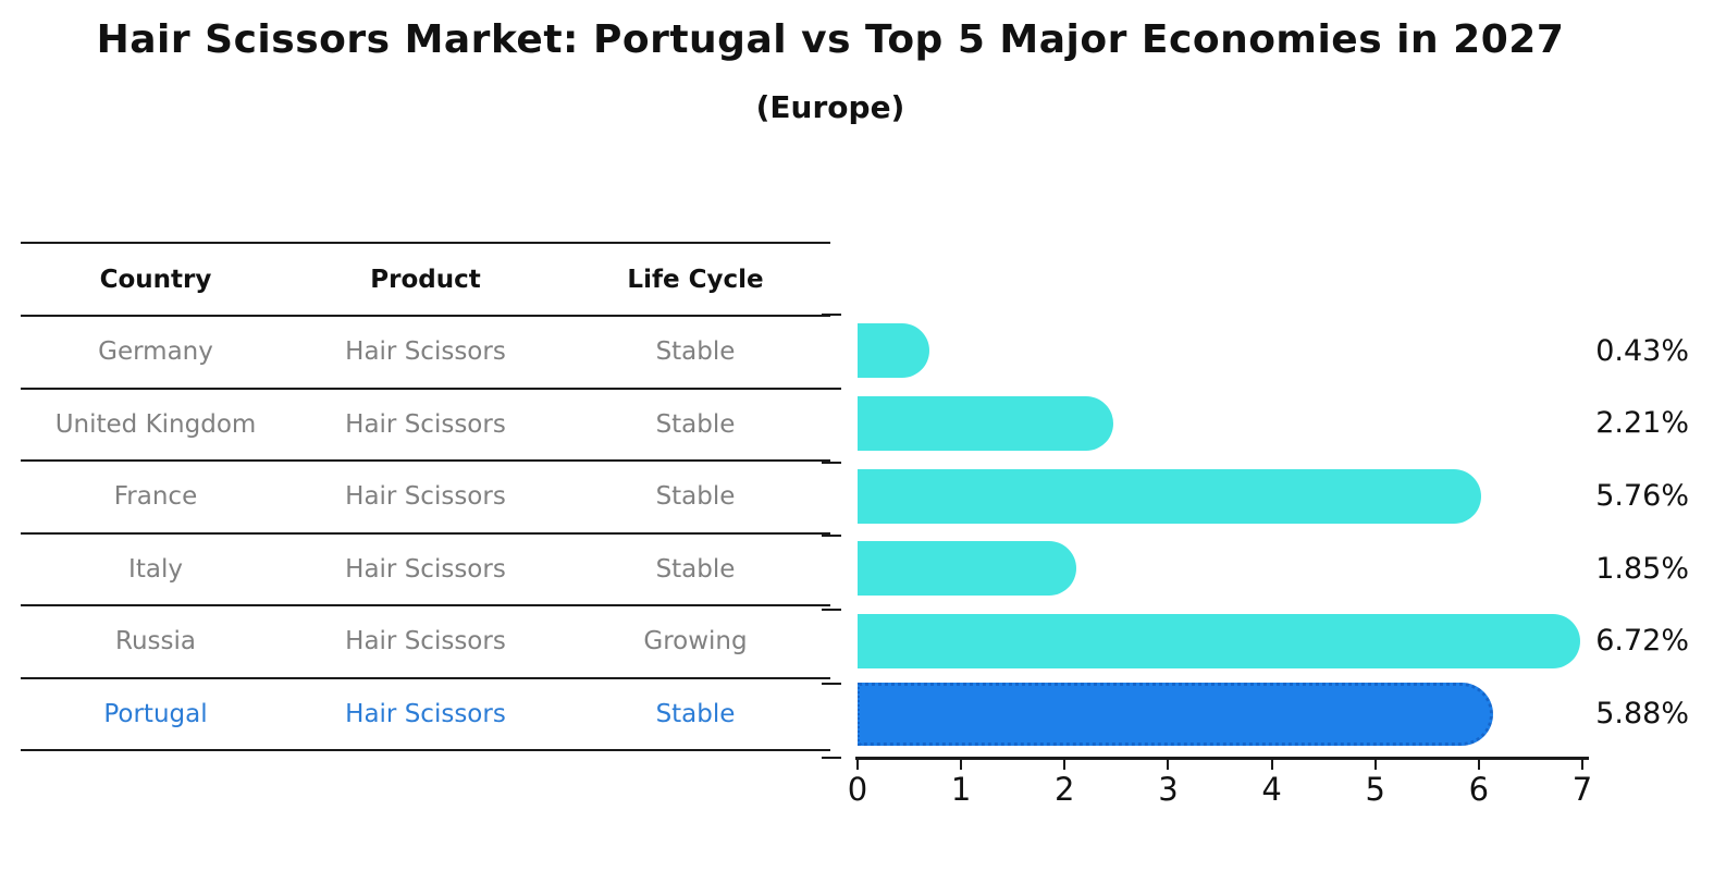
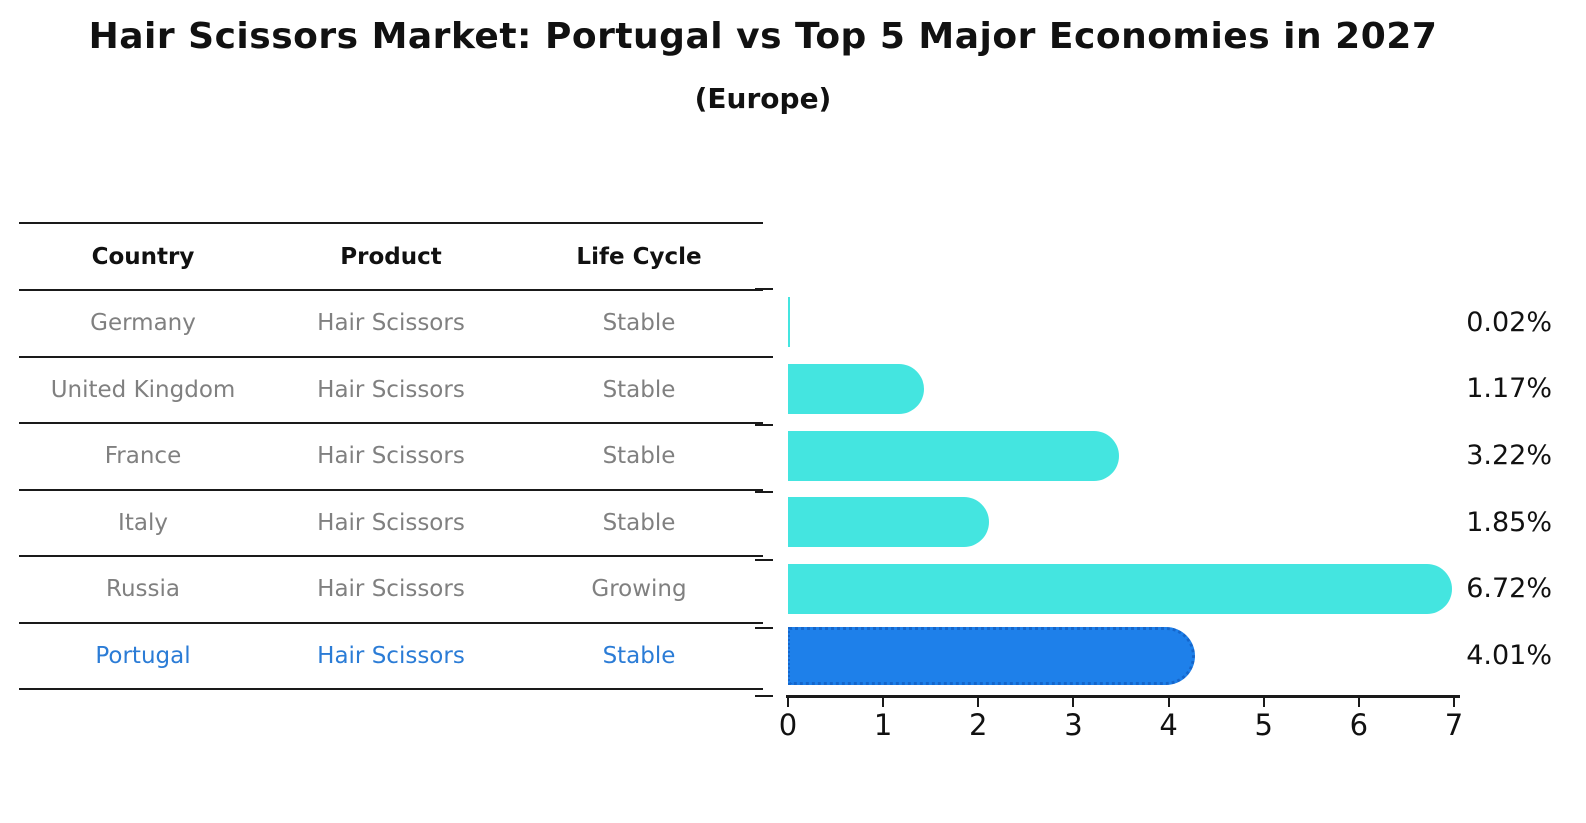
Germany: 0.43% -> 0.02%
United Kingdom: 2.21% -> 1.17%
France: 5.76% -> 3.22%
Portugal: 5.88% -> 4.01%
